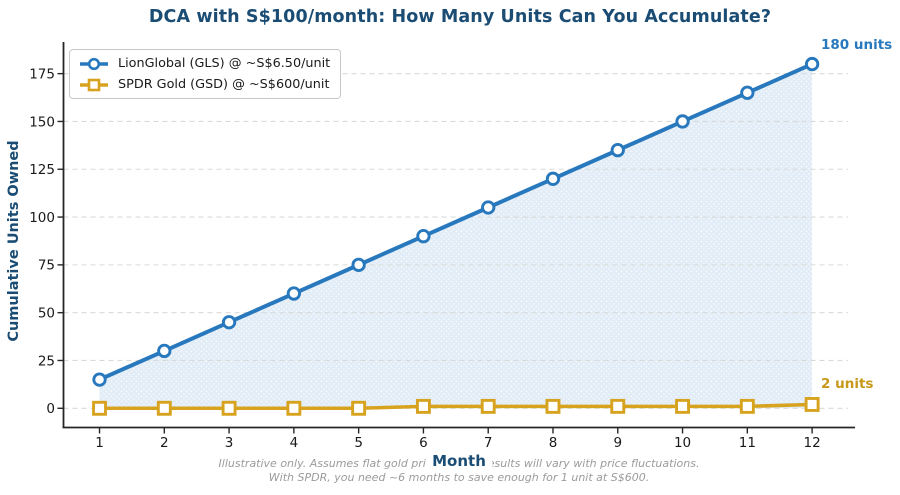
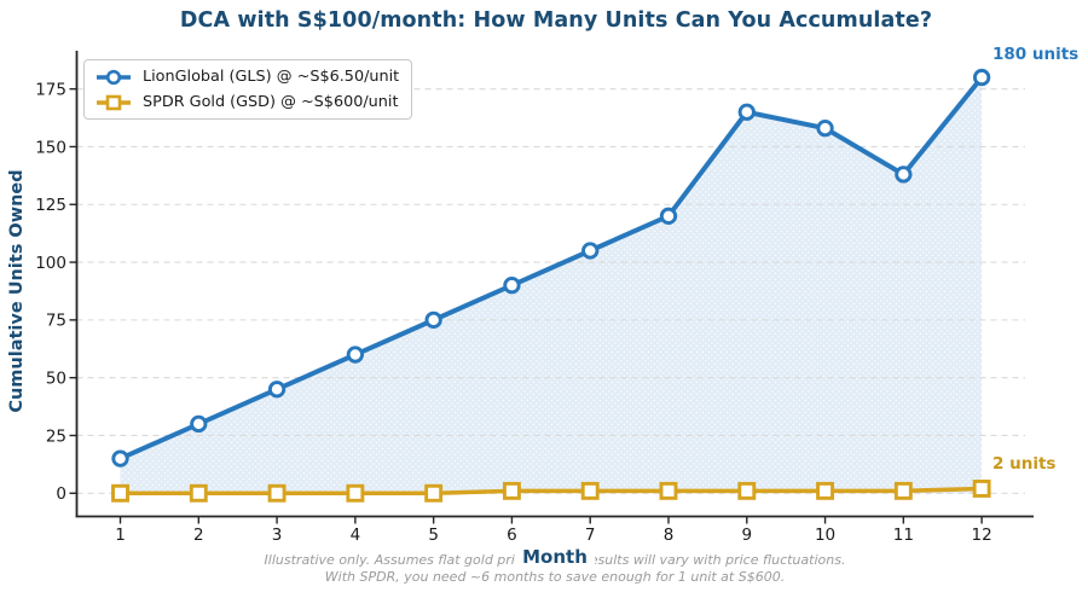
LionGlobal (GLS) @ ~S$6.50/unit/9: 135 -> 165
LionGlobal (GLS) @ ~S$6.50/unit/10: 150 -> 158
LionGlobal (GLS) @ ~S$6.50/unit/11: 165 -> 138
